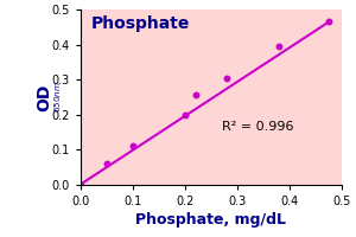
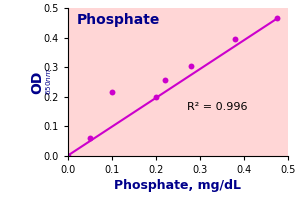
0.1: 0.110 -> 0.215
